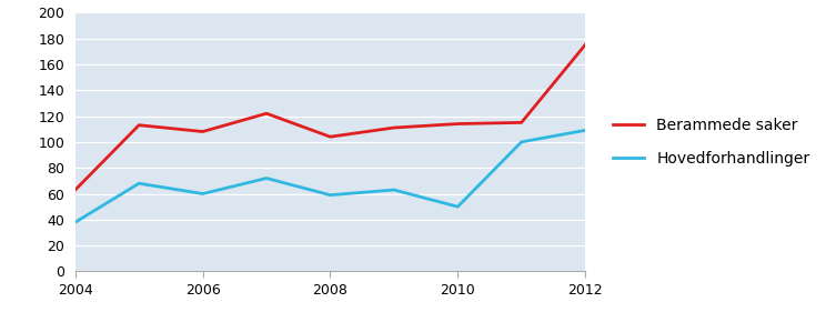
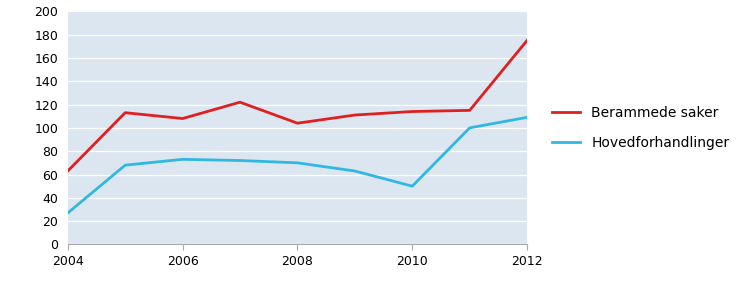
Hovedforhandlinger/2004: 38 -> 27
Hovedforhandlinger/2006: 60 -> 73
Hovedforhandlinger/2008: 59 -> 70
